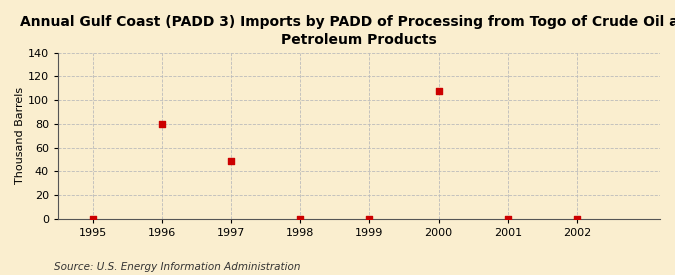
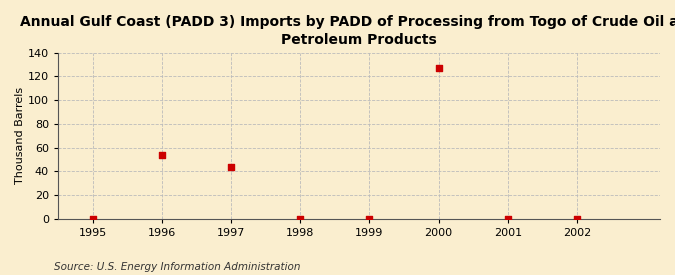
1996: 80 -> 54
1997: 49 -> 44
2000: 108 -> 127
